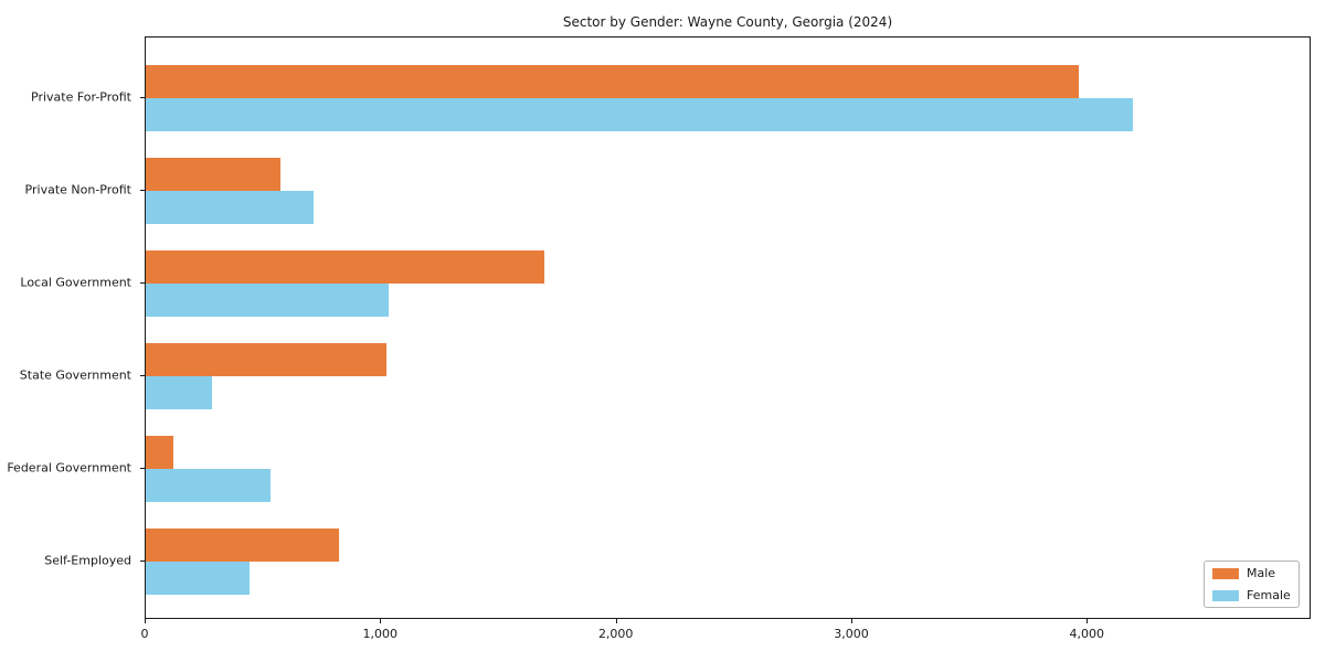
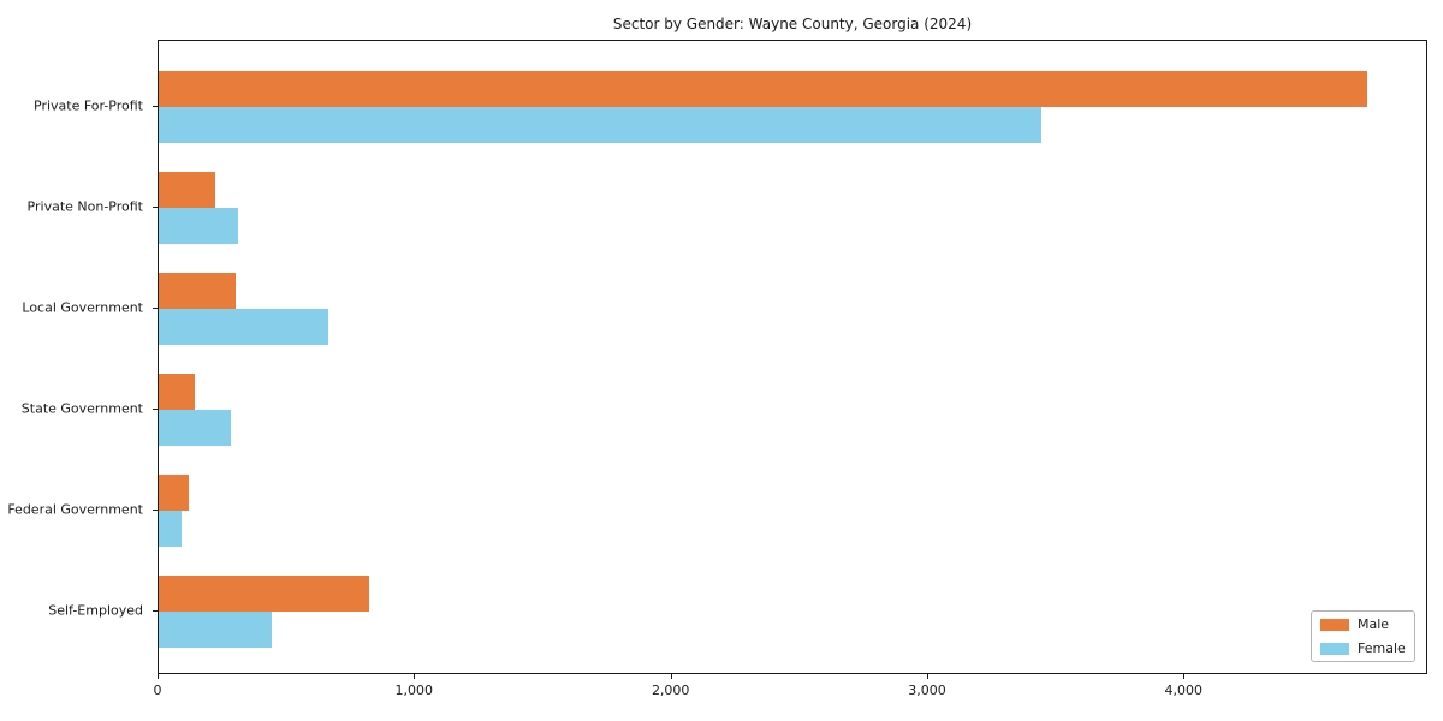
Male/Private For-Profit: 3960 -> 4710
Female/Private For-Profit: 4190 -> 3440
Male/Private Non-Profit: 570 -> 220
Female/Private Non-Profit: 710 -> 310
Male/Local Government: 1690 -> 300
Female/Local Government: 1030 -> 660
Male/State Government: 1020 -> 140
Female/Federal Government: 530 -> 90
